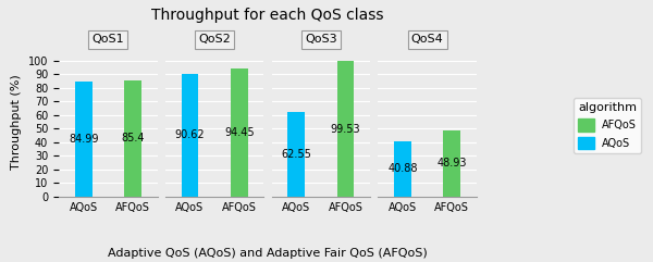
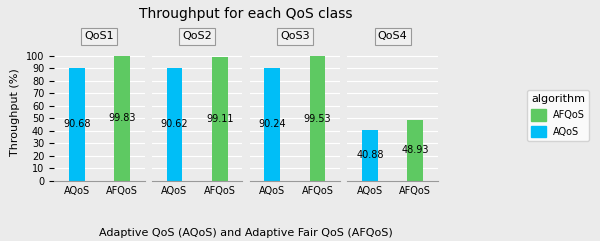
QoS1/AQoS: 84.99 -> 90.68
QoS1/AFQoS: 85.4 -> 99.83
QoS2/AFQoS: 94.45 -> 99.11
QoS3/AQoS: 62.55 -> 90.24
